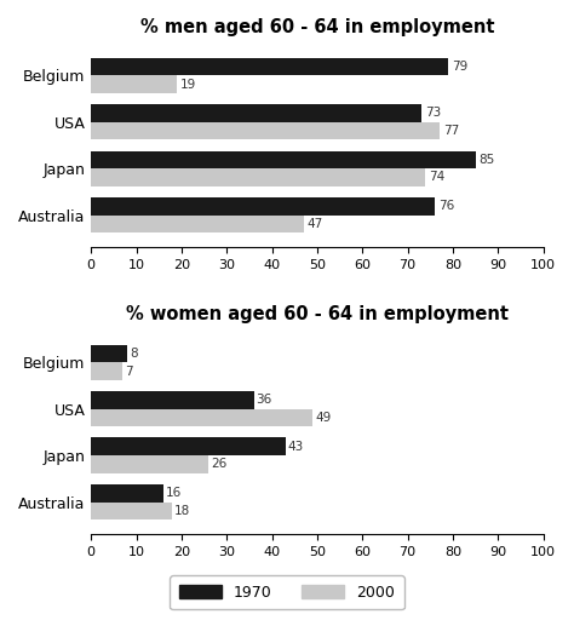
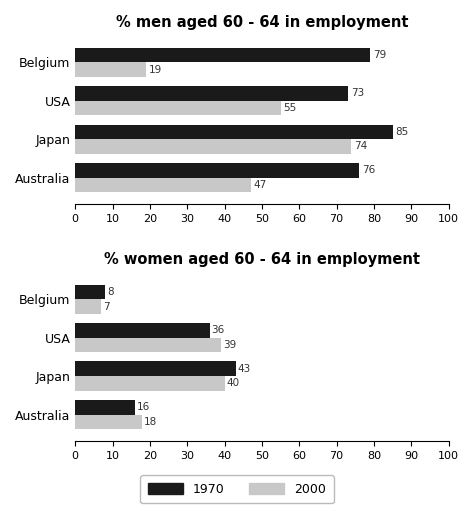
% men aged 60 - 64 in employment/2000/USA: 77 -> 55
% women aged 60 - 64 in employment/2000/USA: 49 -> 39
% women aged 60 - 64 in employment/2000/Japan: 26 -> 40
